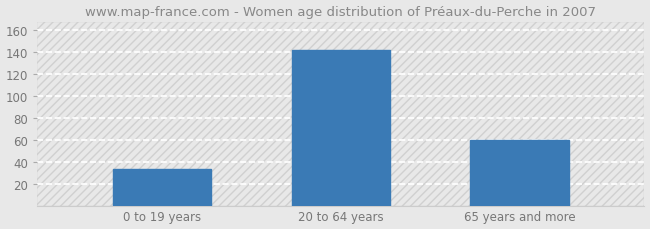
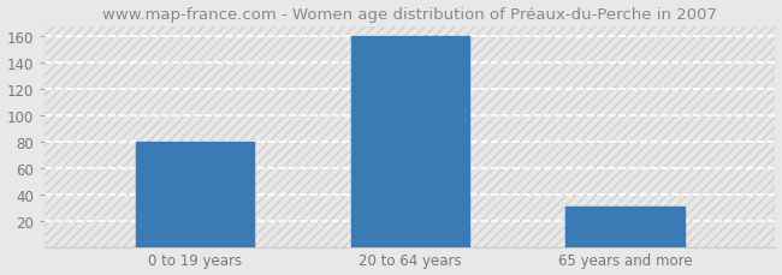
0 to 19 years: 33 -> 80
20 to 64 years: 142 -> 160
65 years and more: 60 -> 31
